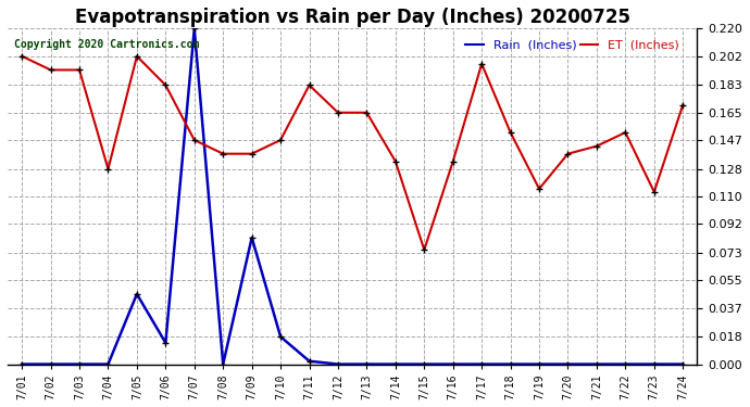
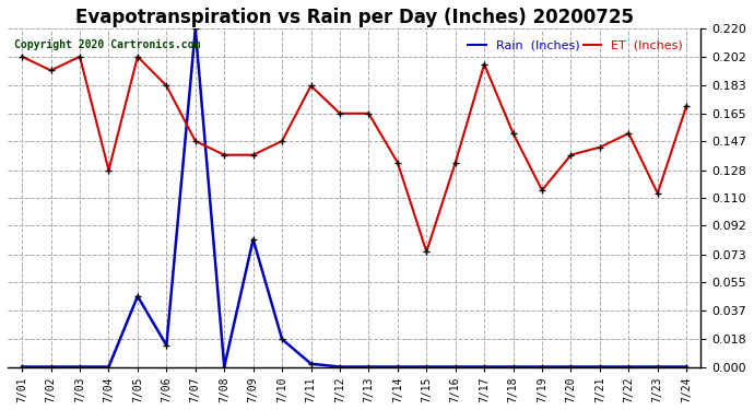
ET (Inches)/7/03: 0.193 -> 0.202
